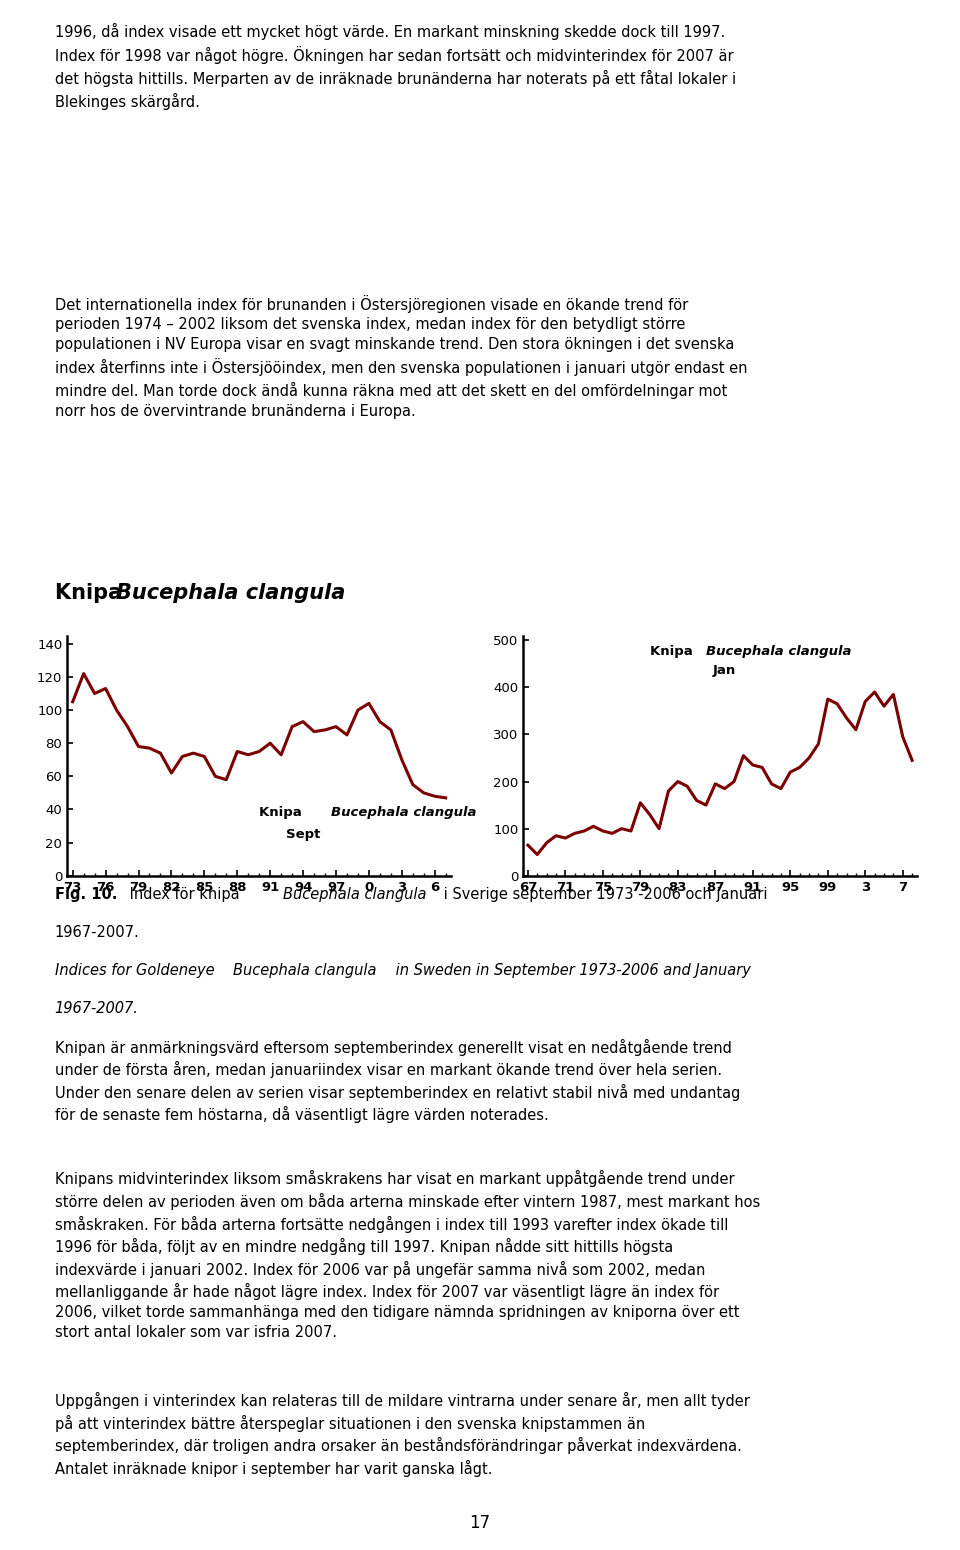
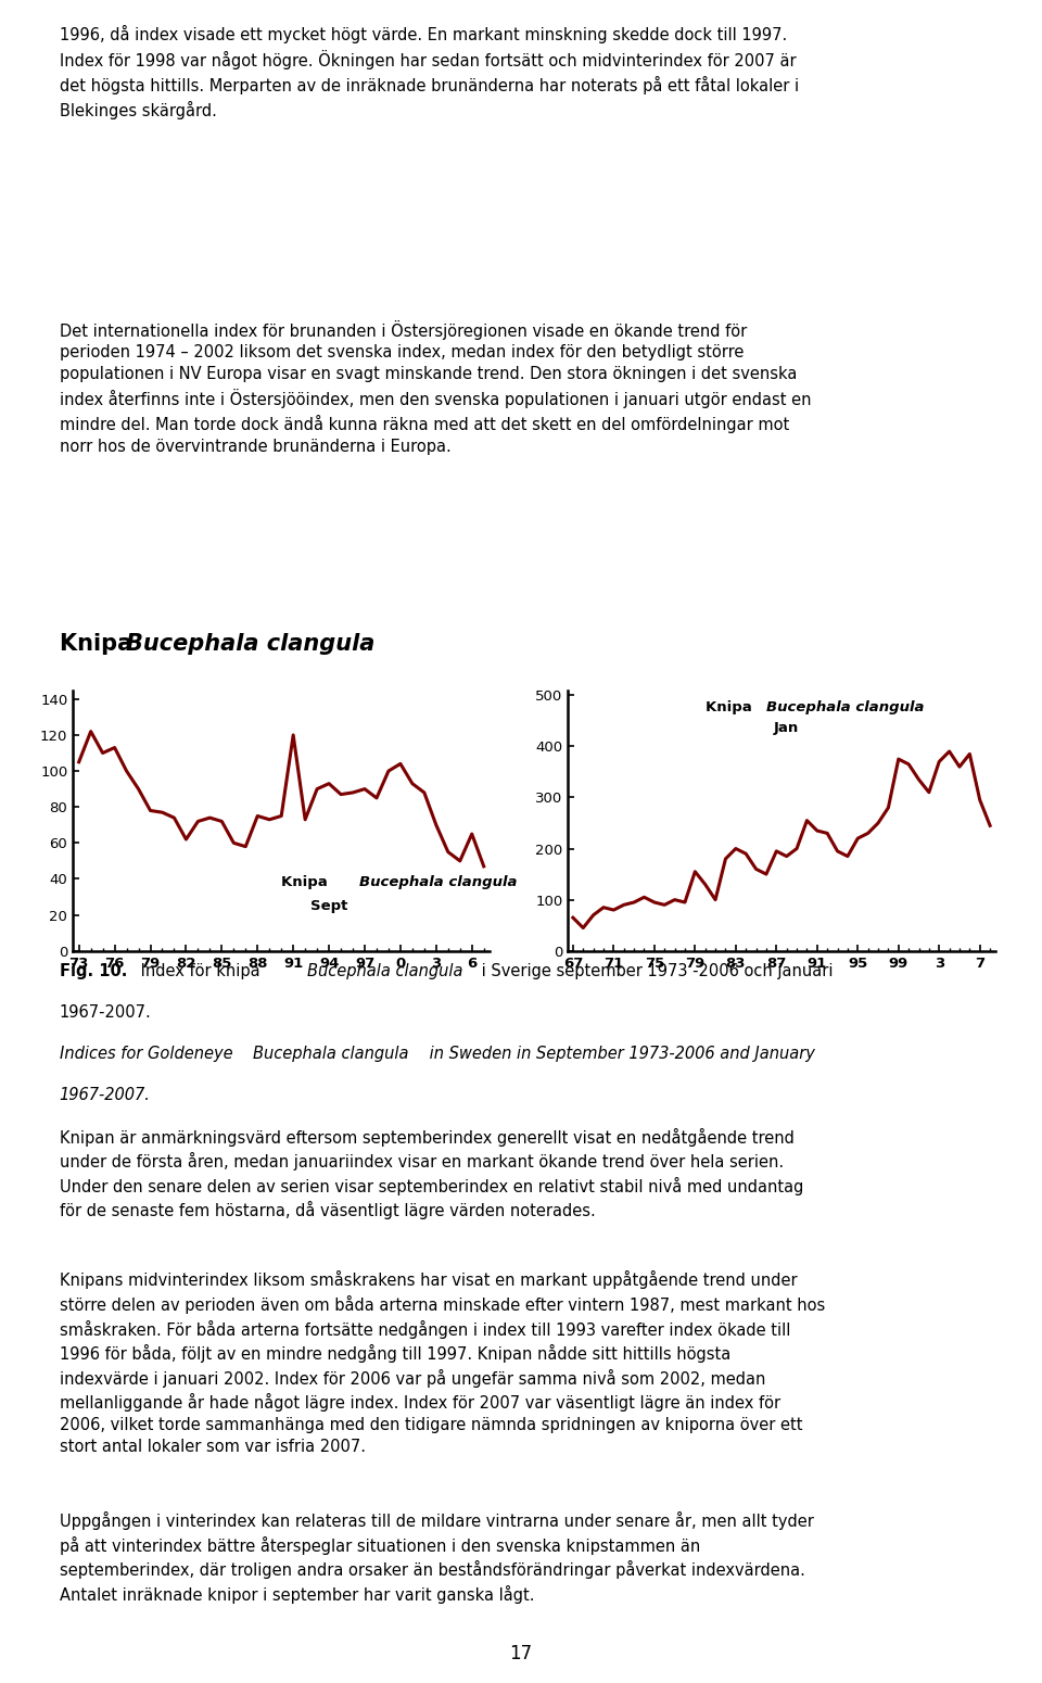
91: 80 -> 120
6: 48 -> 65
